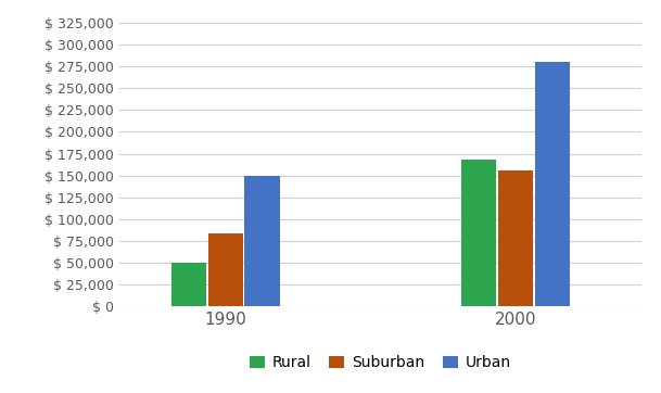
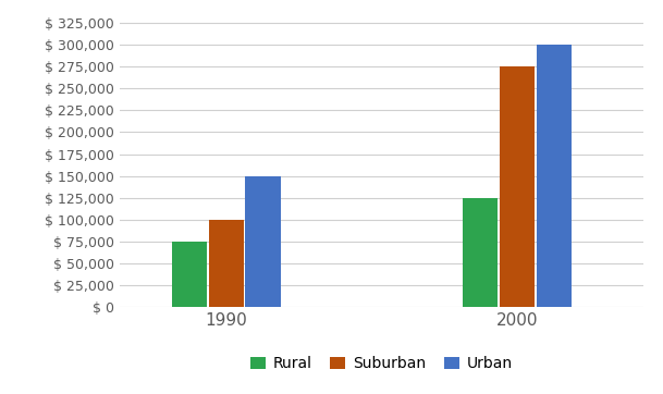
Rural/1990: $ 50,000 -> $ 75,000
Suburban/1990: $ 84,000 -> $ 100,000
Rural/2000: $ 168,000 -> $ 125,000
Suburban/2000: $ 156,000 -> $ 275,000
Urban/2000: $ 280,000 -> $ 300,000
